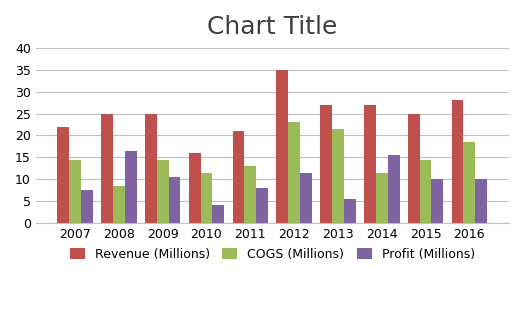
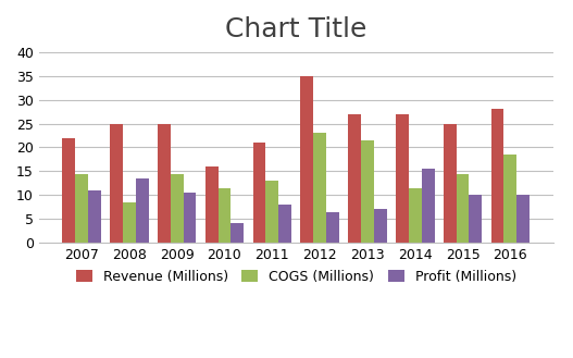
Profit (Millions)/2007: 7.5 -> 11.0
Profit (Millions)/2008: 16.5 -> 13.5
Profit (Millions)/2012: 11.5 -> 6.5
Profit (Millions)/2013: 5.5 -> 7.0
